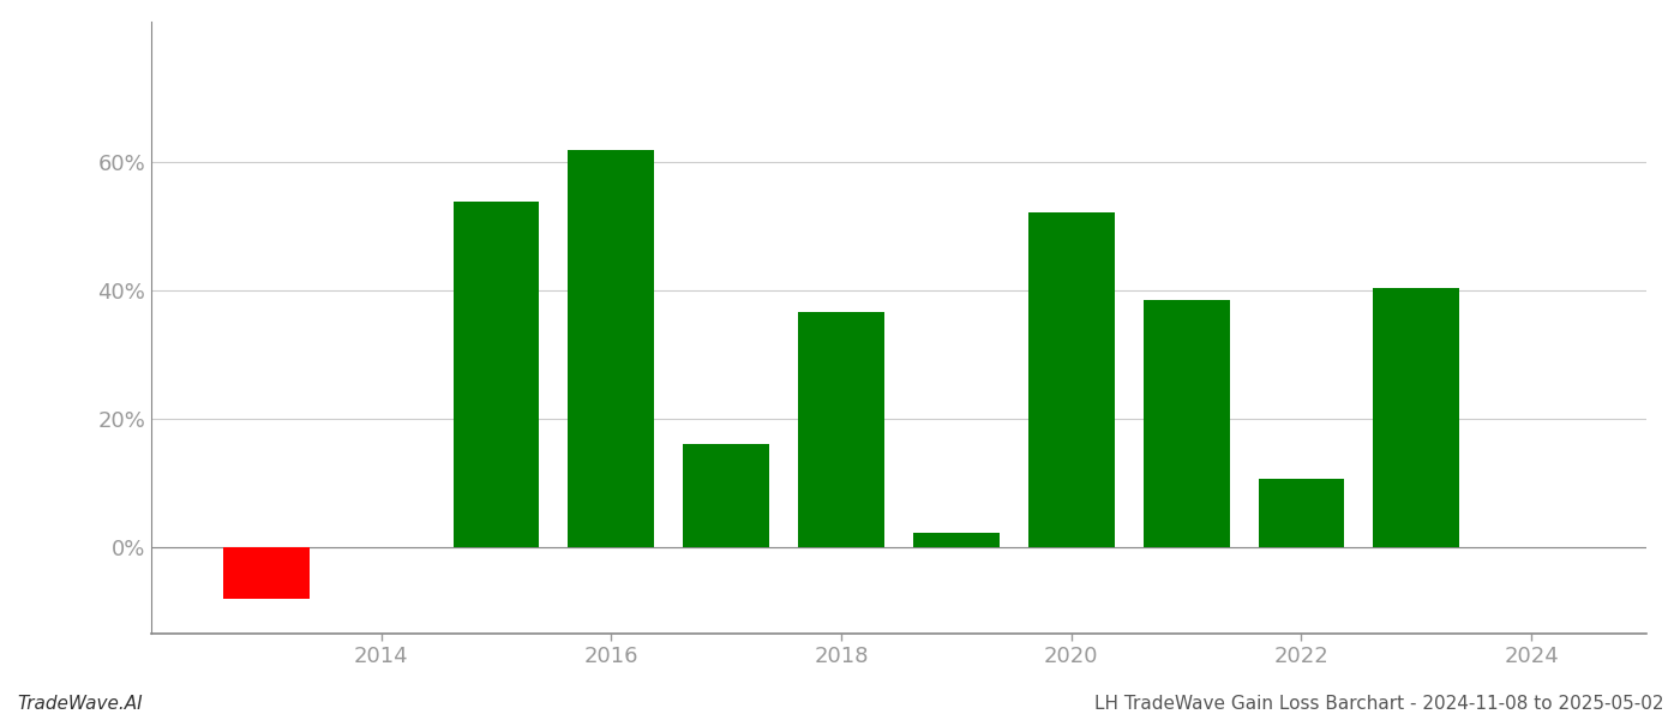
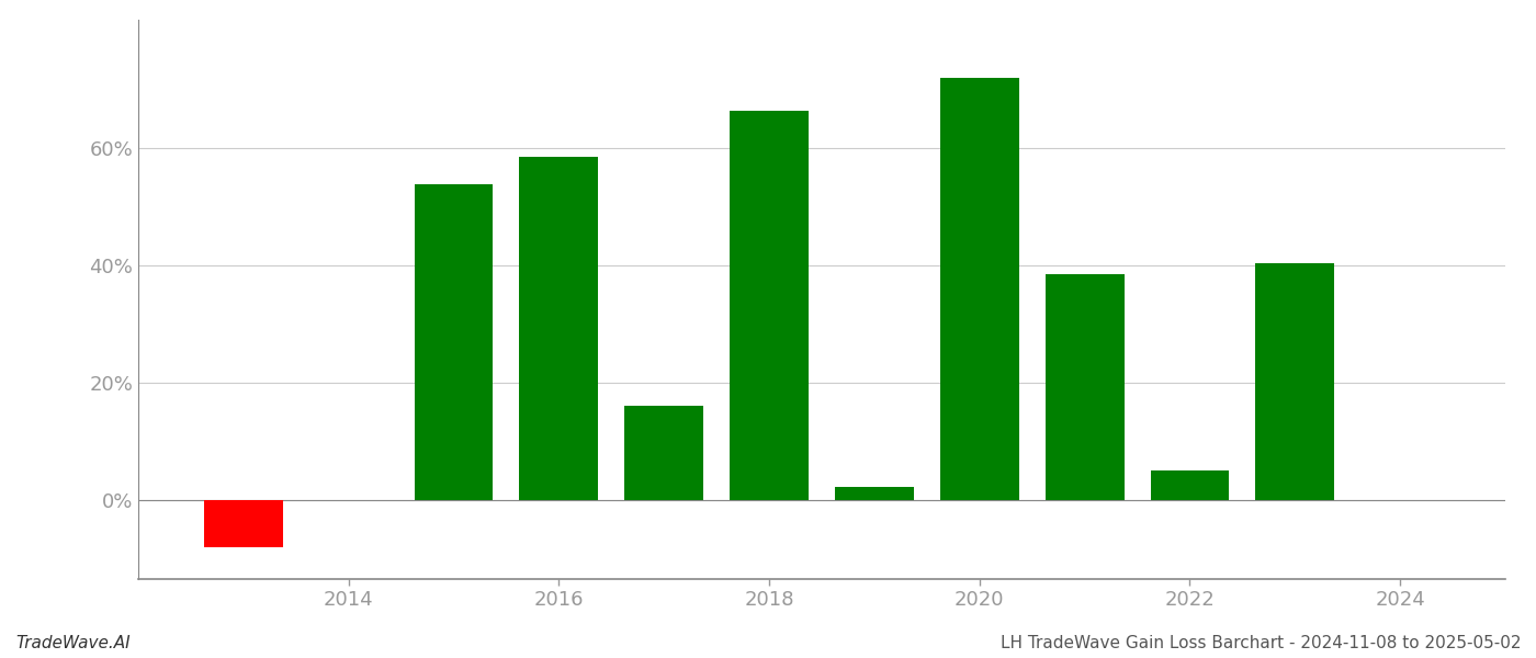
2016: 62.0% -> 58.5%
2018: 36.6% -> 66.5%
2020: 52.2% -> 72.0%
2022: 10.6% -> 5.0%
